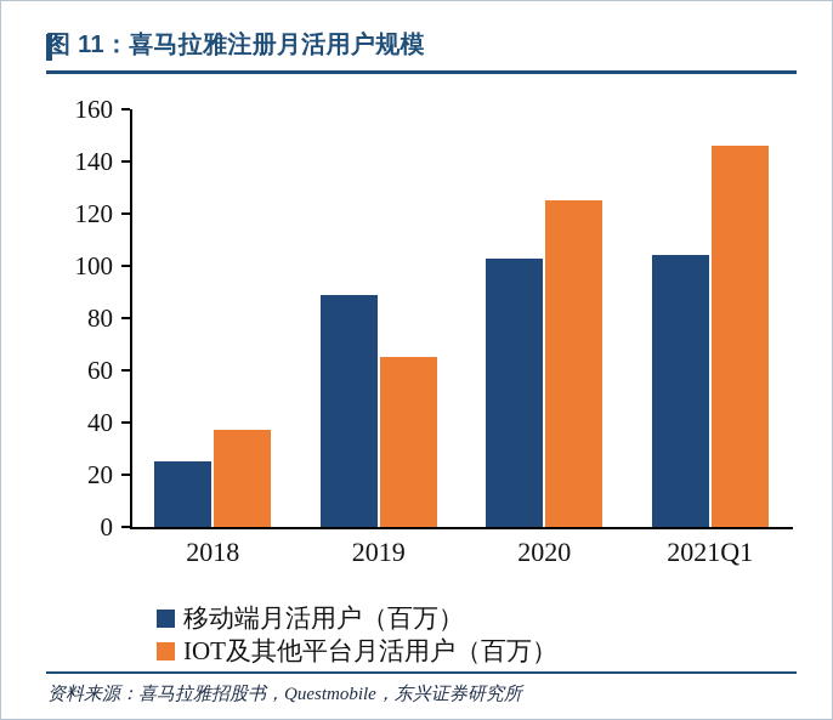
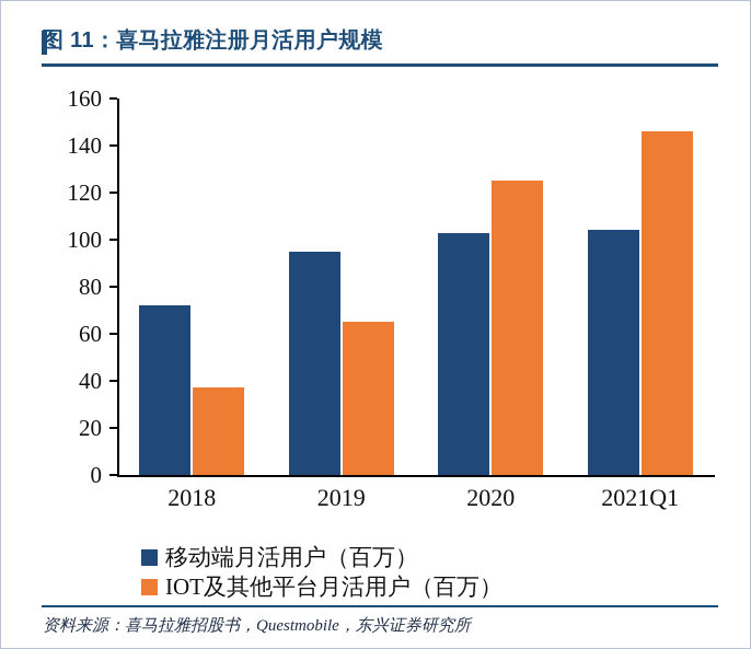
移动端月活用户（百万）/2018: 25 -> 72
移动端月活用户（百万）/2019: 89 -> 95
